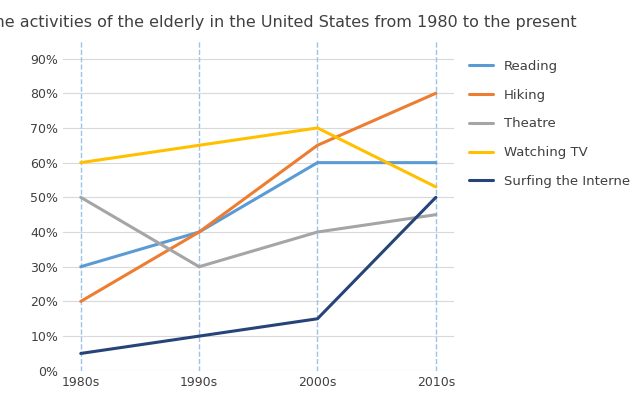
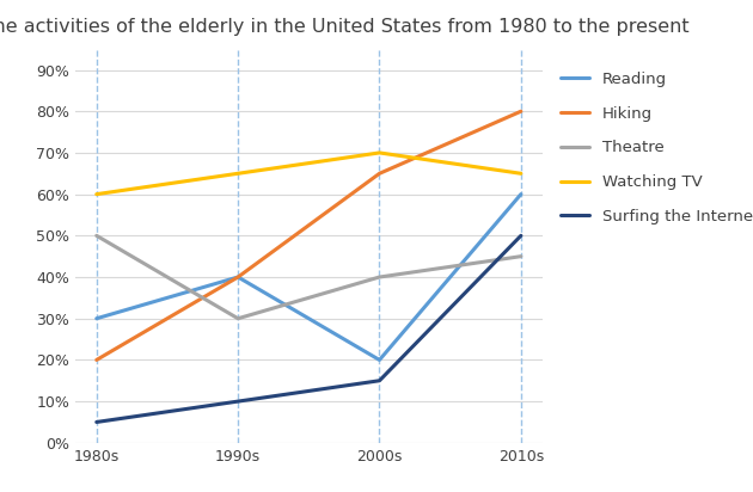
Reading/2000s: 60% -> 20%
Watching TV/2010s: 53% -> 65%
